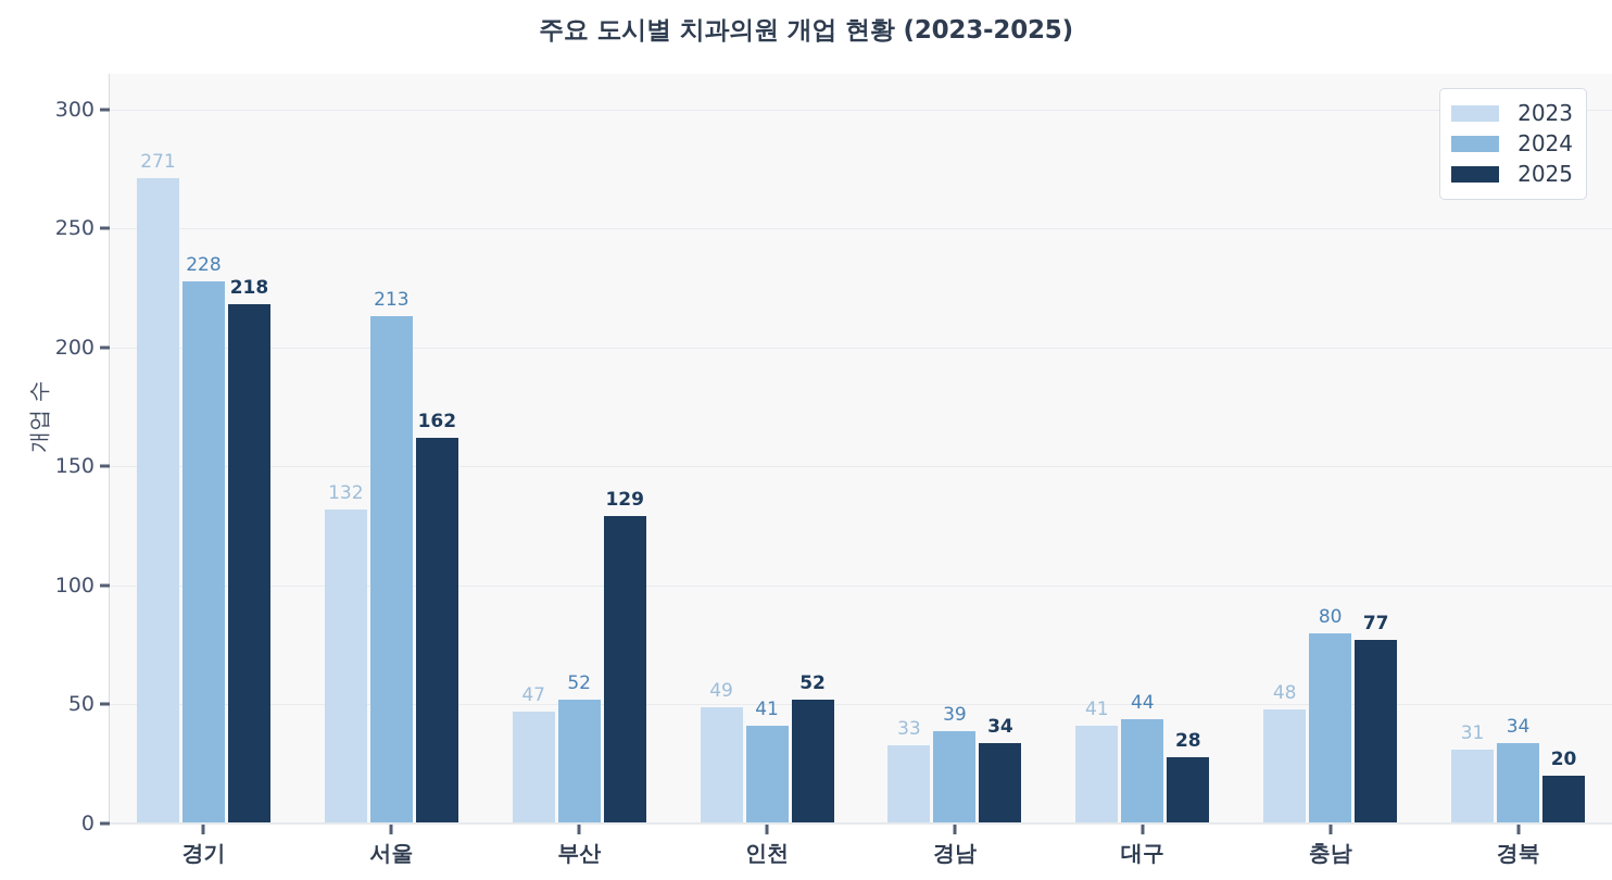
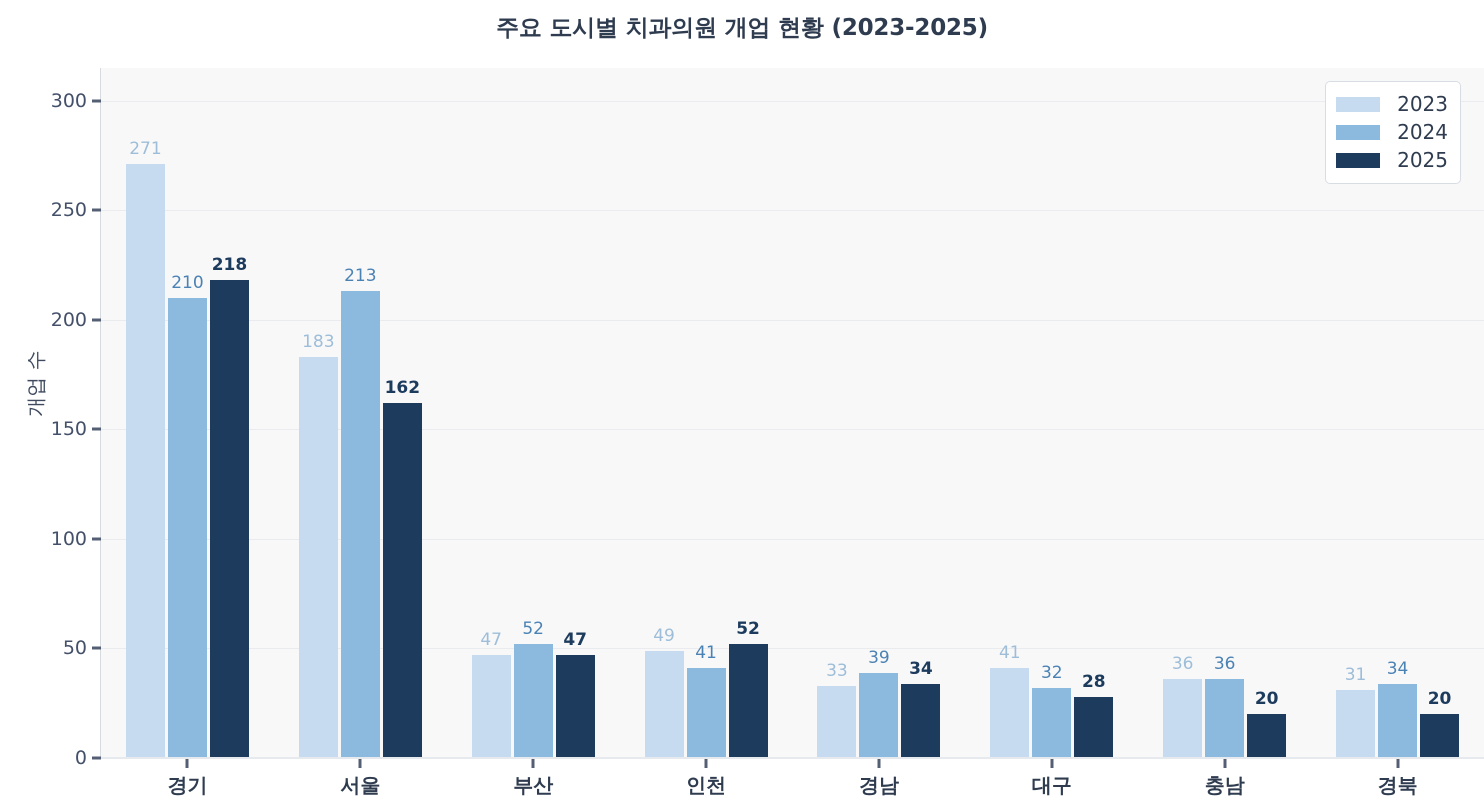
2024/경기: 228 -> 210
2023/서울: 132 -> 183
2025/부산: 129 -> 47
2024/대구: 44 -> 32
2023/충남: 48 -> 36
2024/충남: 80 -> 36
2025/충남: 77 -> 20
